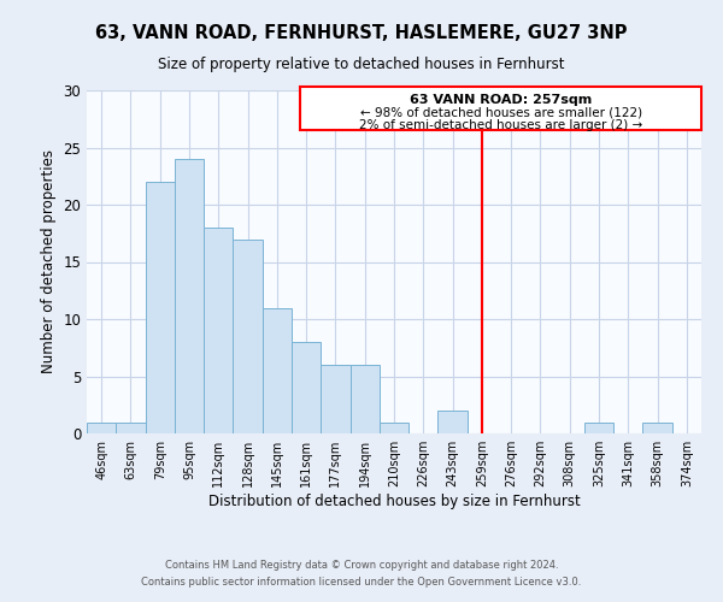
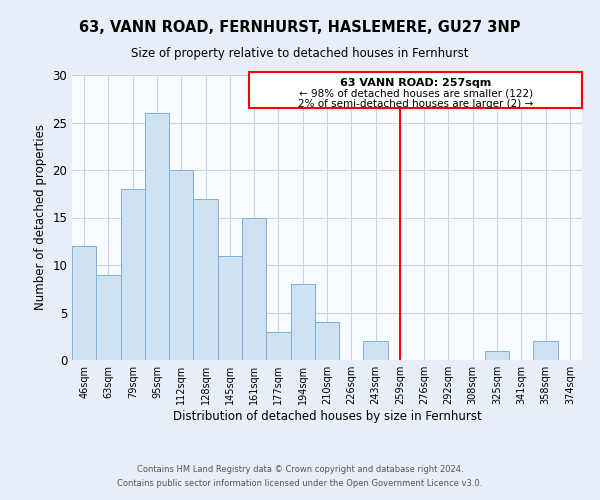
46sqm: 1 -> 12
63sqm: 1 -> 9
79sqm: 22 -> 18
95sqm: 24 -> 26
112sqm: 18 -> 20
161sqm: 8 -> 15
177sqm: 6 -> 3
194sqm: 6 -> 8
210sqm: 1 -> 4
358sqm: 1 -> 2
